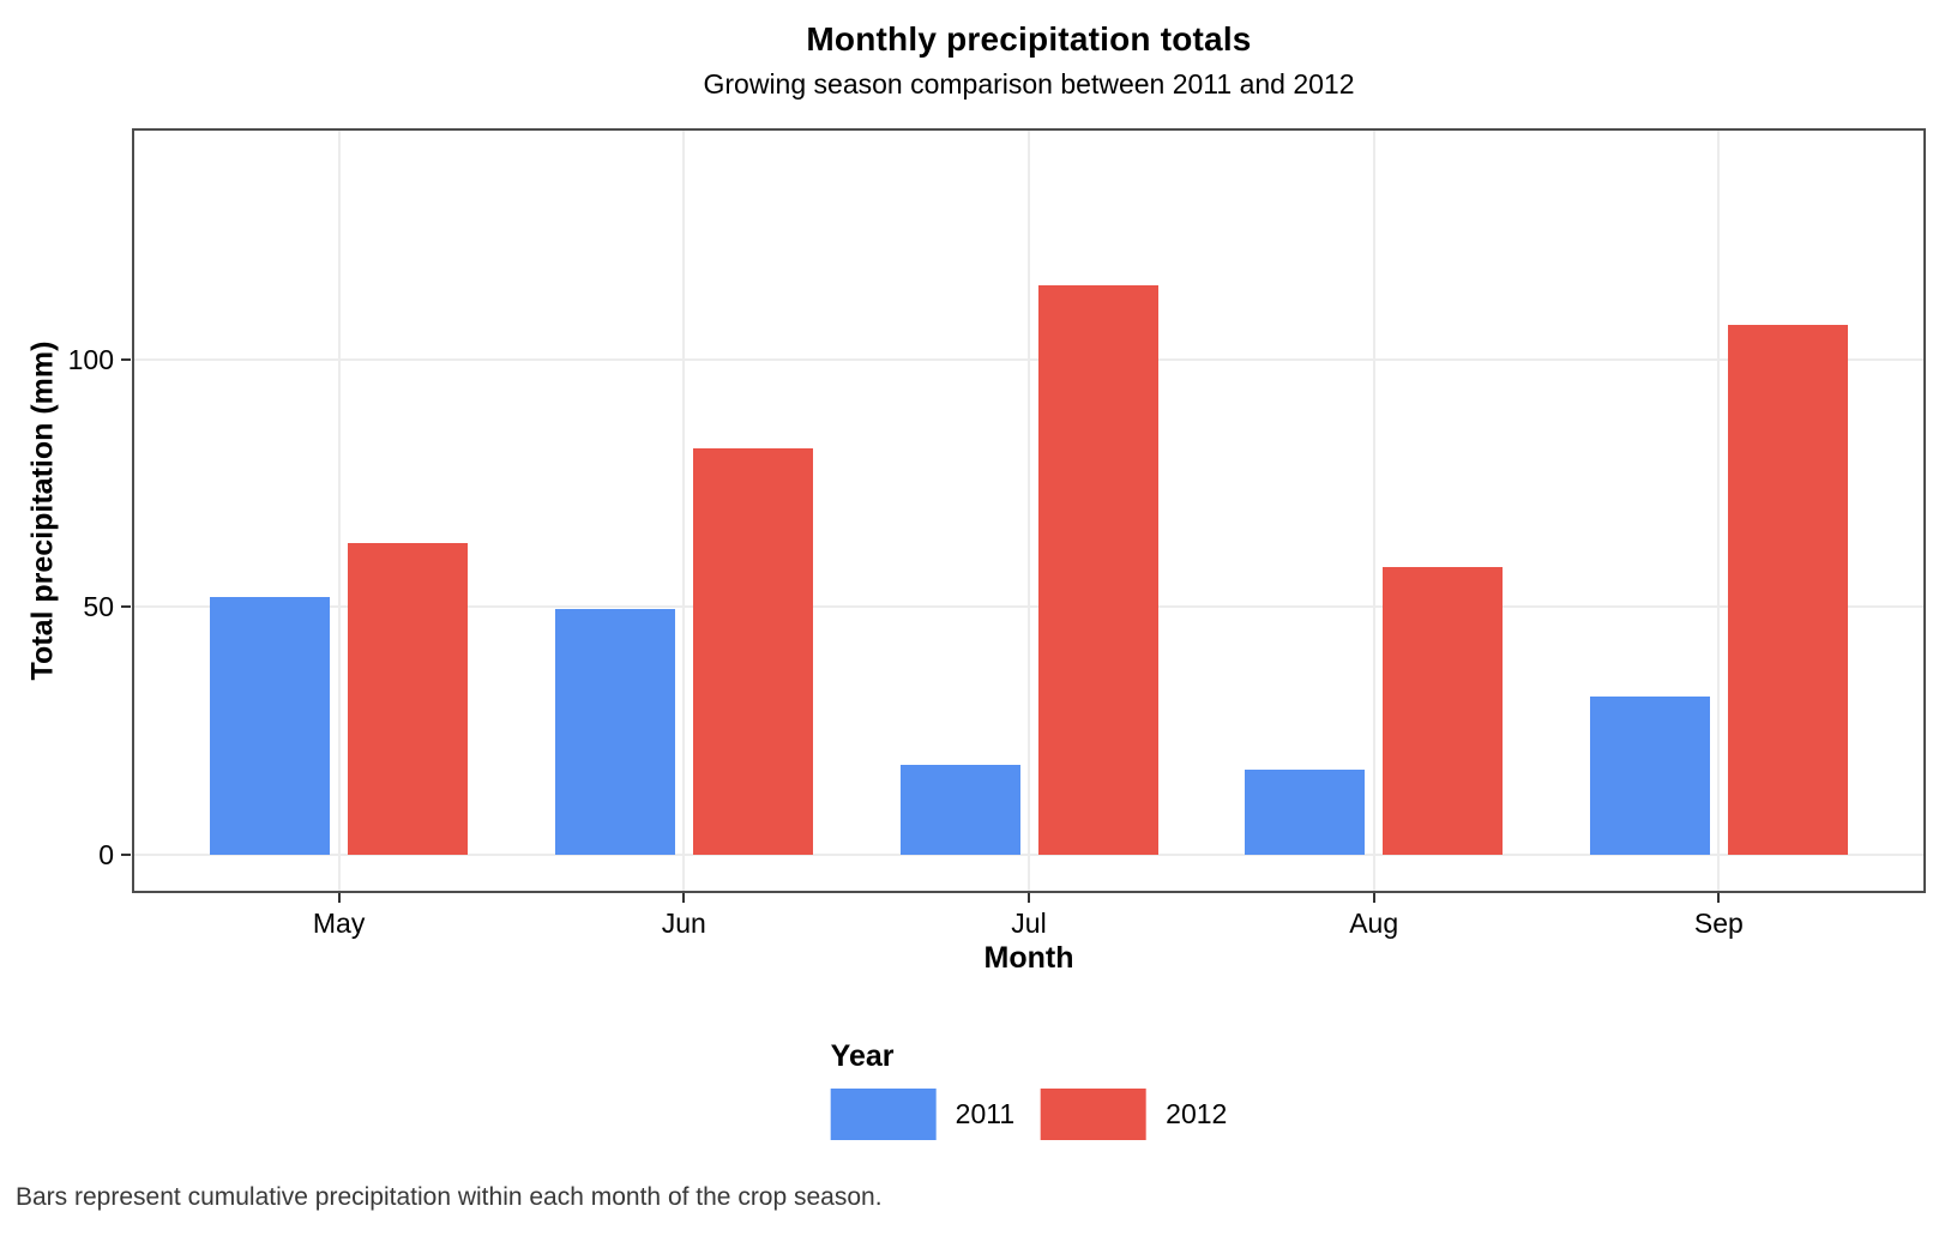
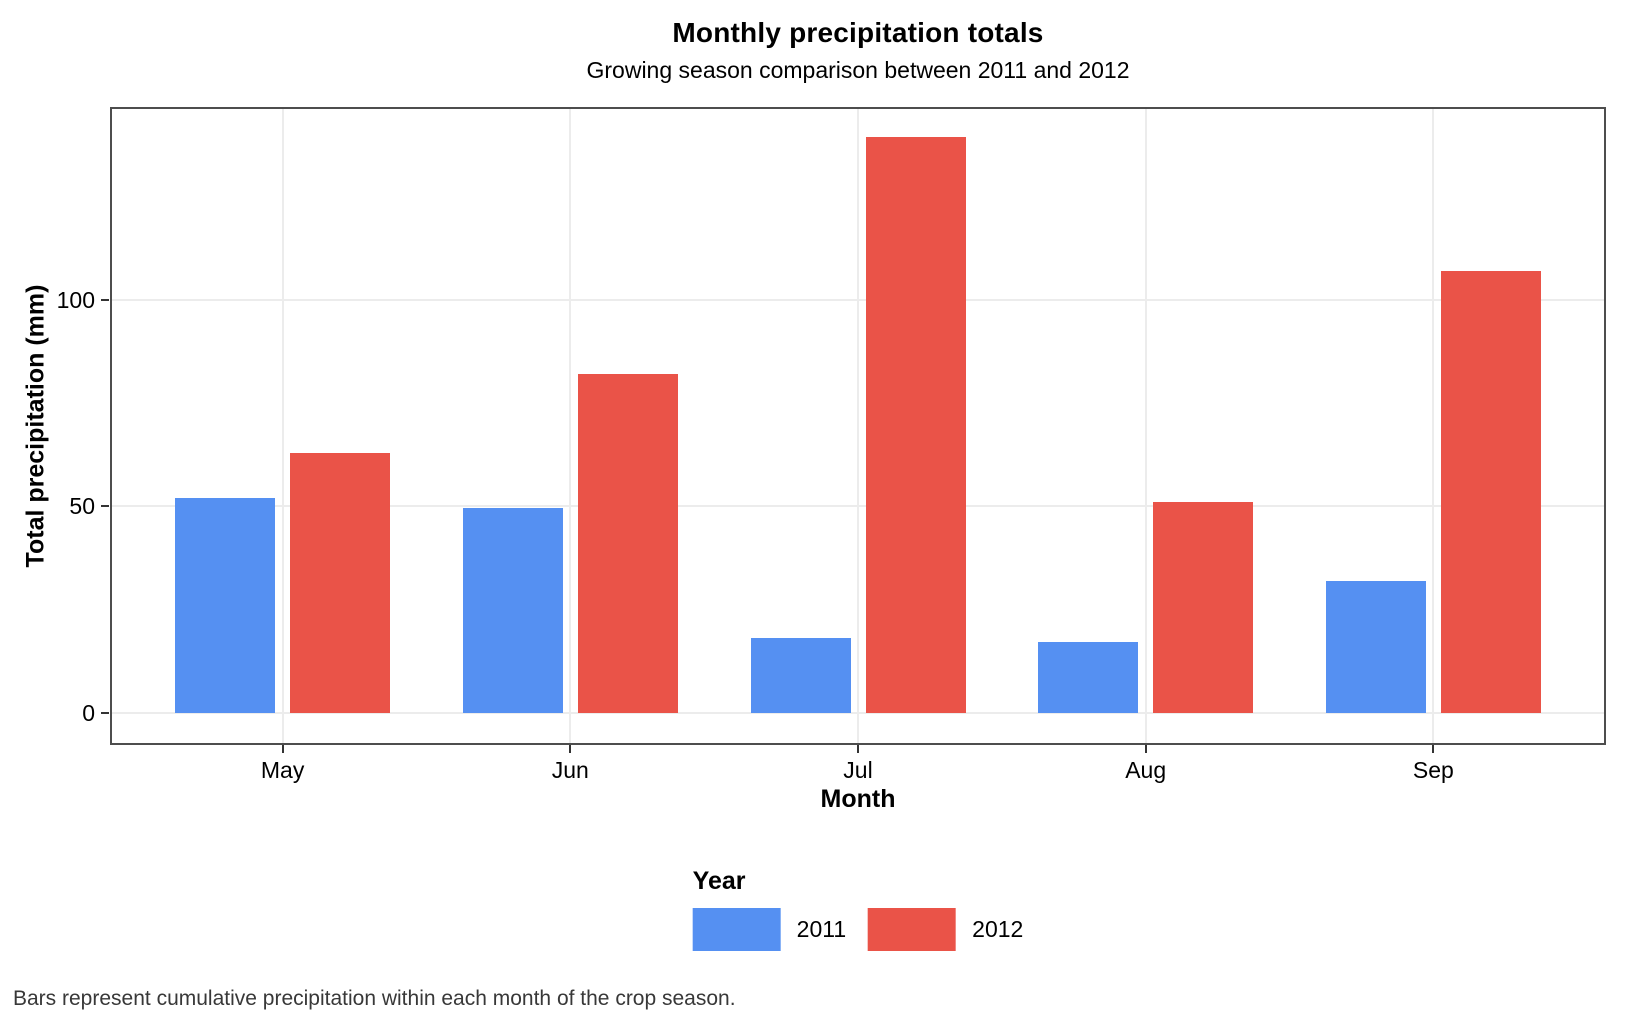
2012/Jul: 115 -> 140
2012/Aug: 58 -> 51
